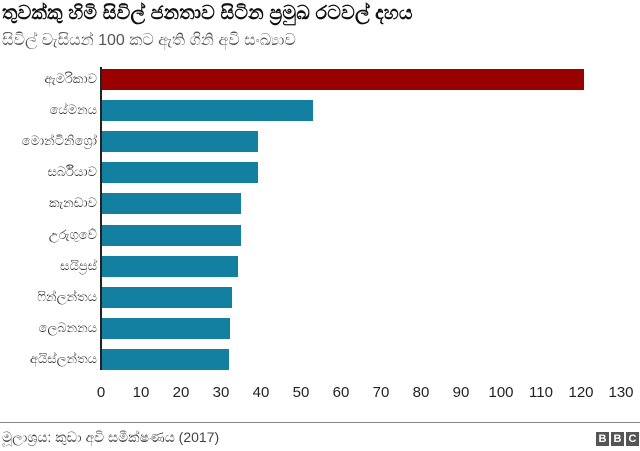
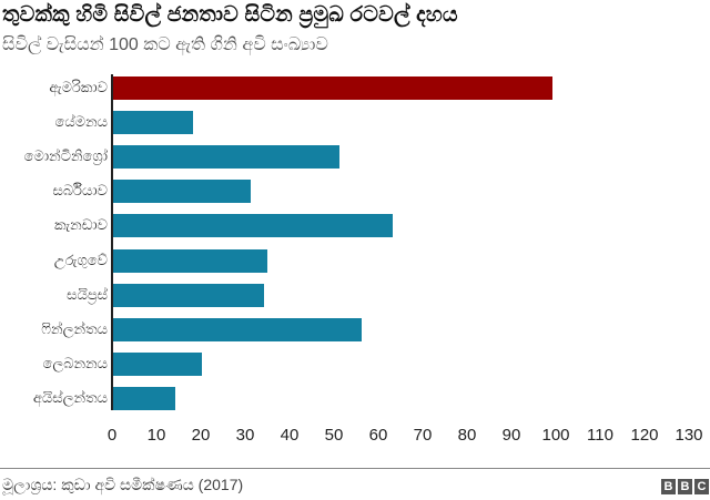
ඇමරිකාව: 120 -> 99
යේමනය: 53 -> 18
මොන්ටිනිග්‍රෝ: 39 -> 51
සර්බියාව: 39 -> 31
කැනඩාව: 35 -> 63
ෆින්ලන්තය: 32 -> 56
ලෙබනනය: 32 -> 20
අයිස්ලන්තය: 32 -> 14
